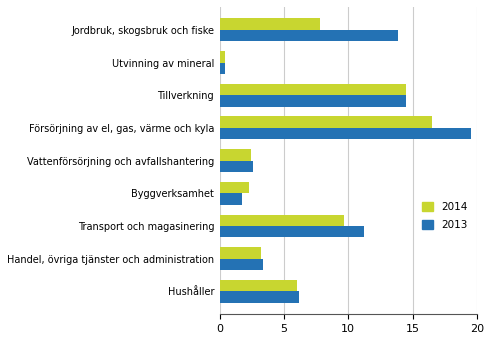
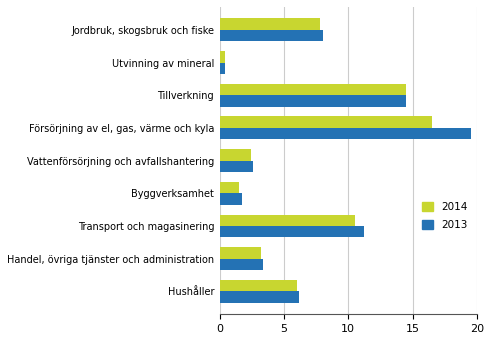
2013/Jordbruk, skogsbruk och fiske: 13.9 -> 8.0
2014/Byggverksamhet: 2.3 -> 1.5
2014/Transport och magasinering: 9.7 -> 10.5
